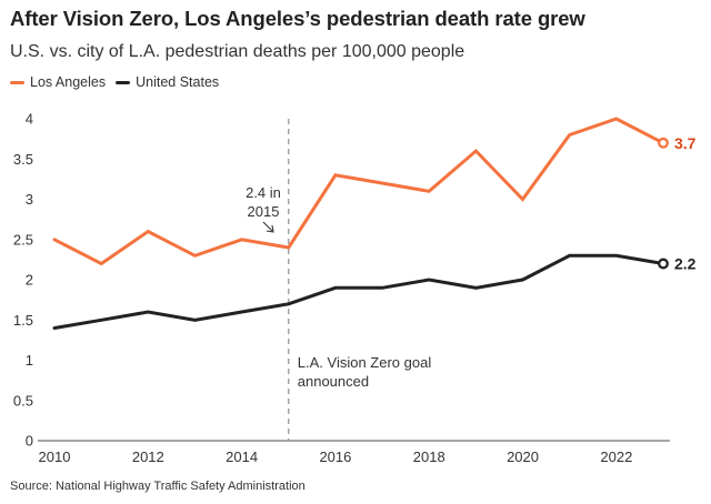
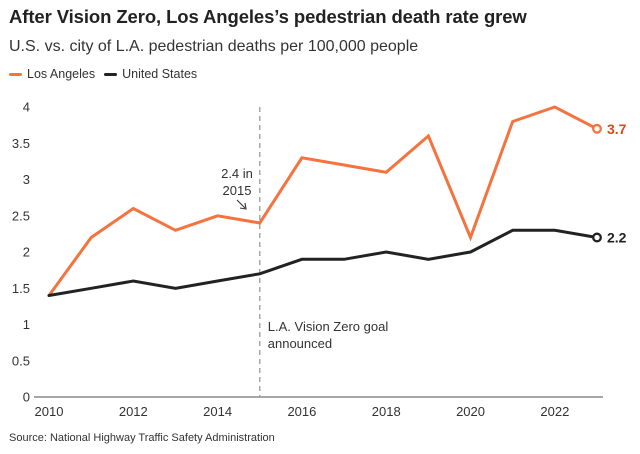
Los Angeles/2010: 2.5 -> 1.4
Los Angeles/2020: 3.0 -> 2.2
